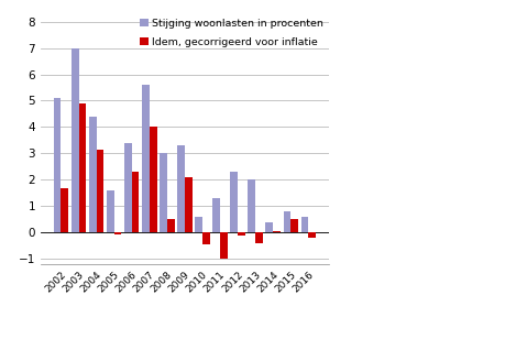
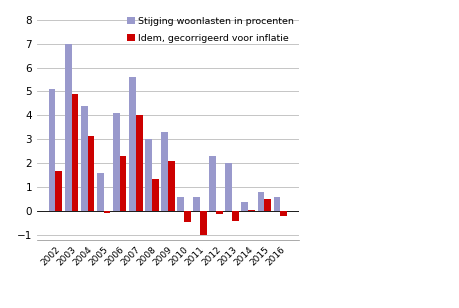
Stijging woonlasten in procenten/2006: 3.4 -> 4.1
Idem, gecorrigeerd voor inflatie/2008: 0.50 -> 1.35
Stijging woonlasten in procenten/2011: 1.3 -> 0.6
